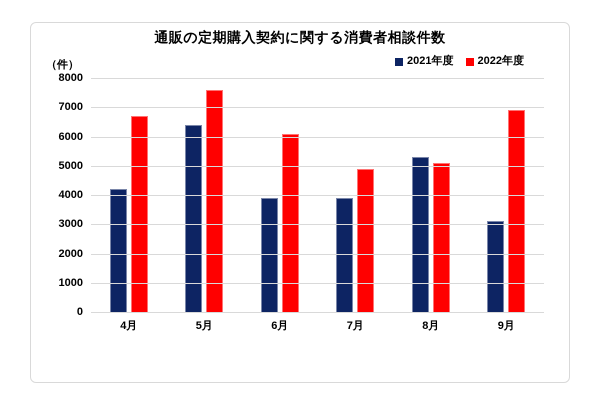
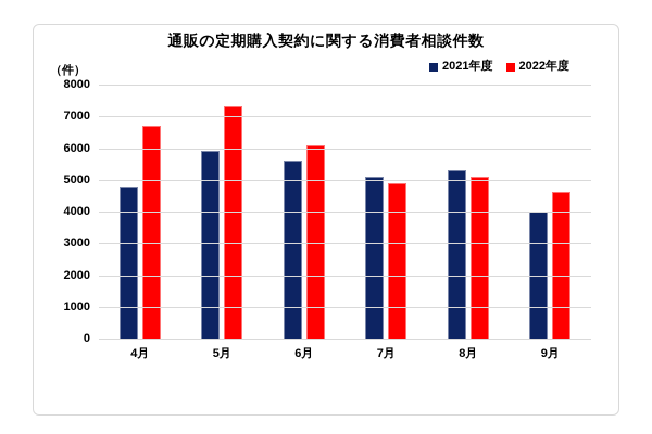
2021年度/4月: 4200 -> 4800
2021年度/5月: 6400 -> 5900
2022年度/5月: 7600 -> 7300
2021年度/6月: 3900 -> 5600
2021年度/7月: 3900 -> 5100
2021年度/9月: 3100 -> 4000
2022年度/9月: 6900 -> 4600
